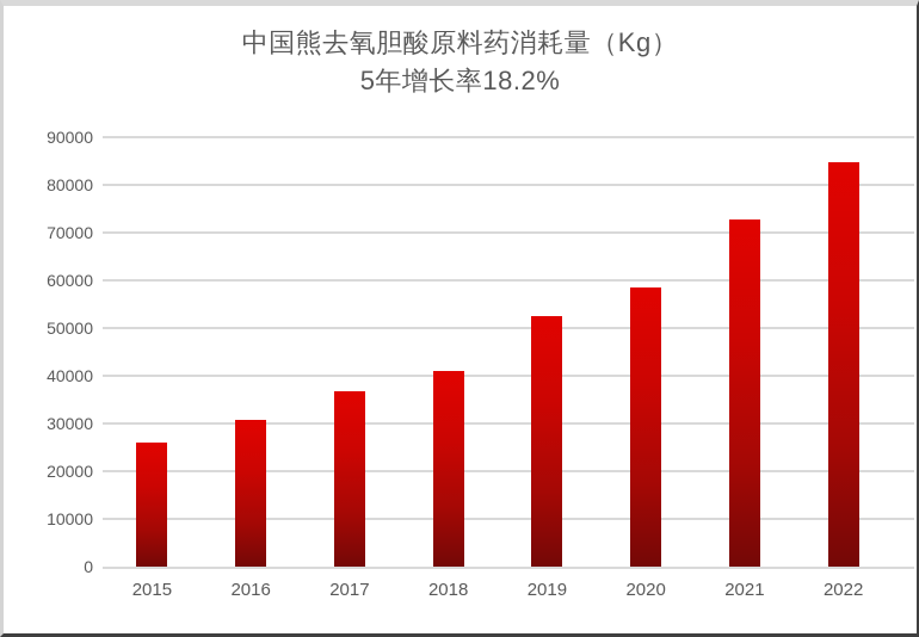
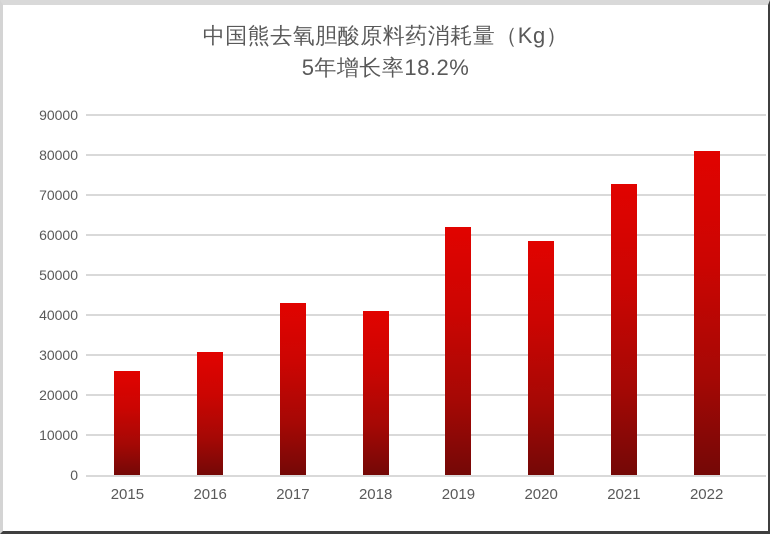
2017: 37000 -> 43000
2019: 53000 -> 62000
2022: 85000 -> 81000
